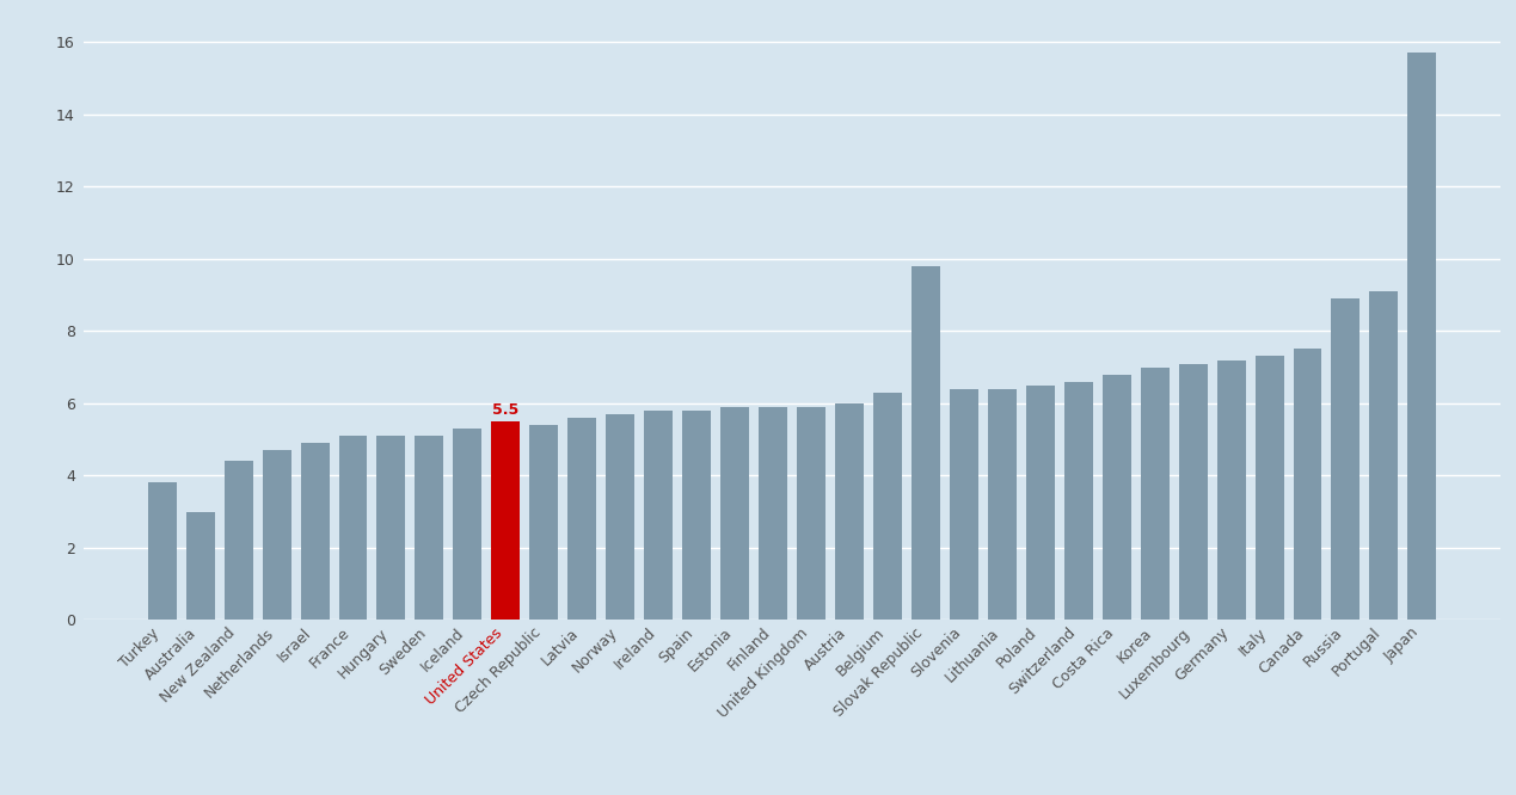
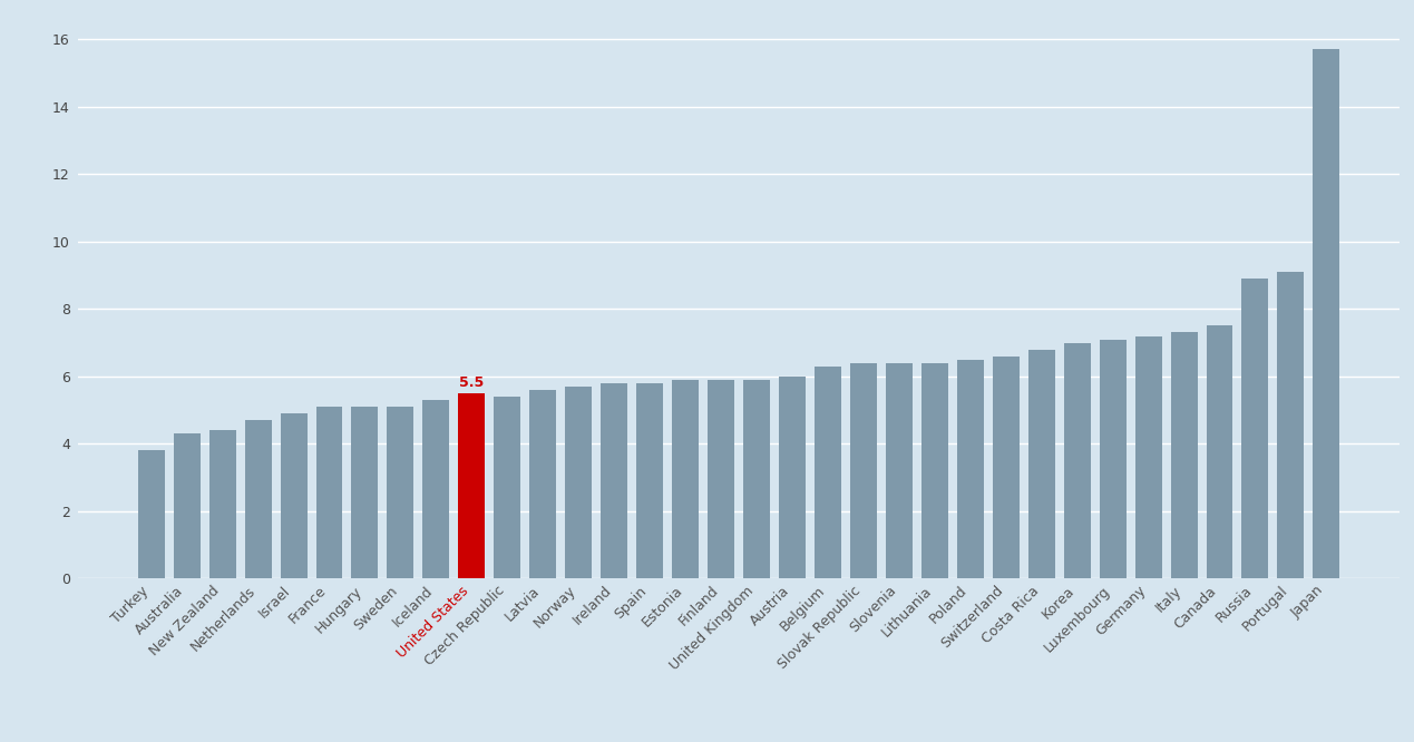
Australia: 3.0 -> 4.3
Slovak Republic: 9.8 -> 6.4
